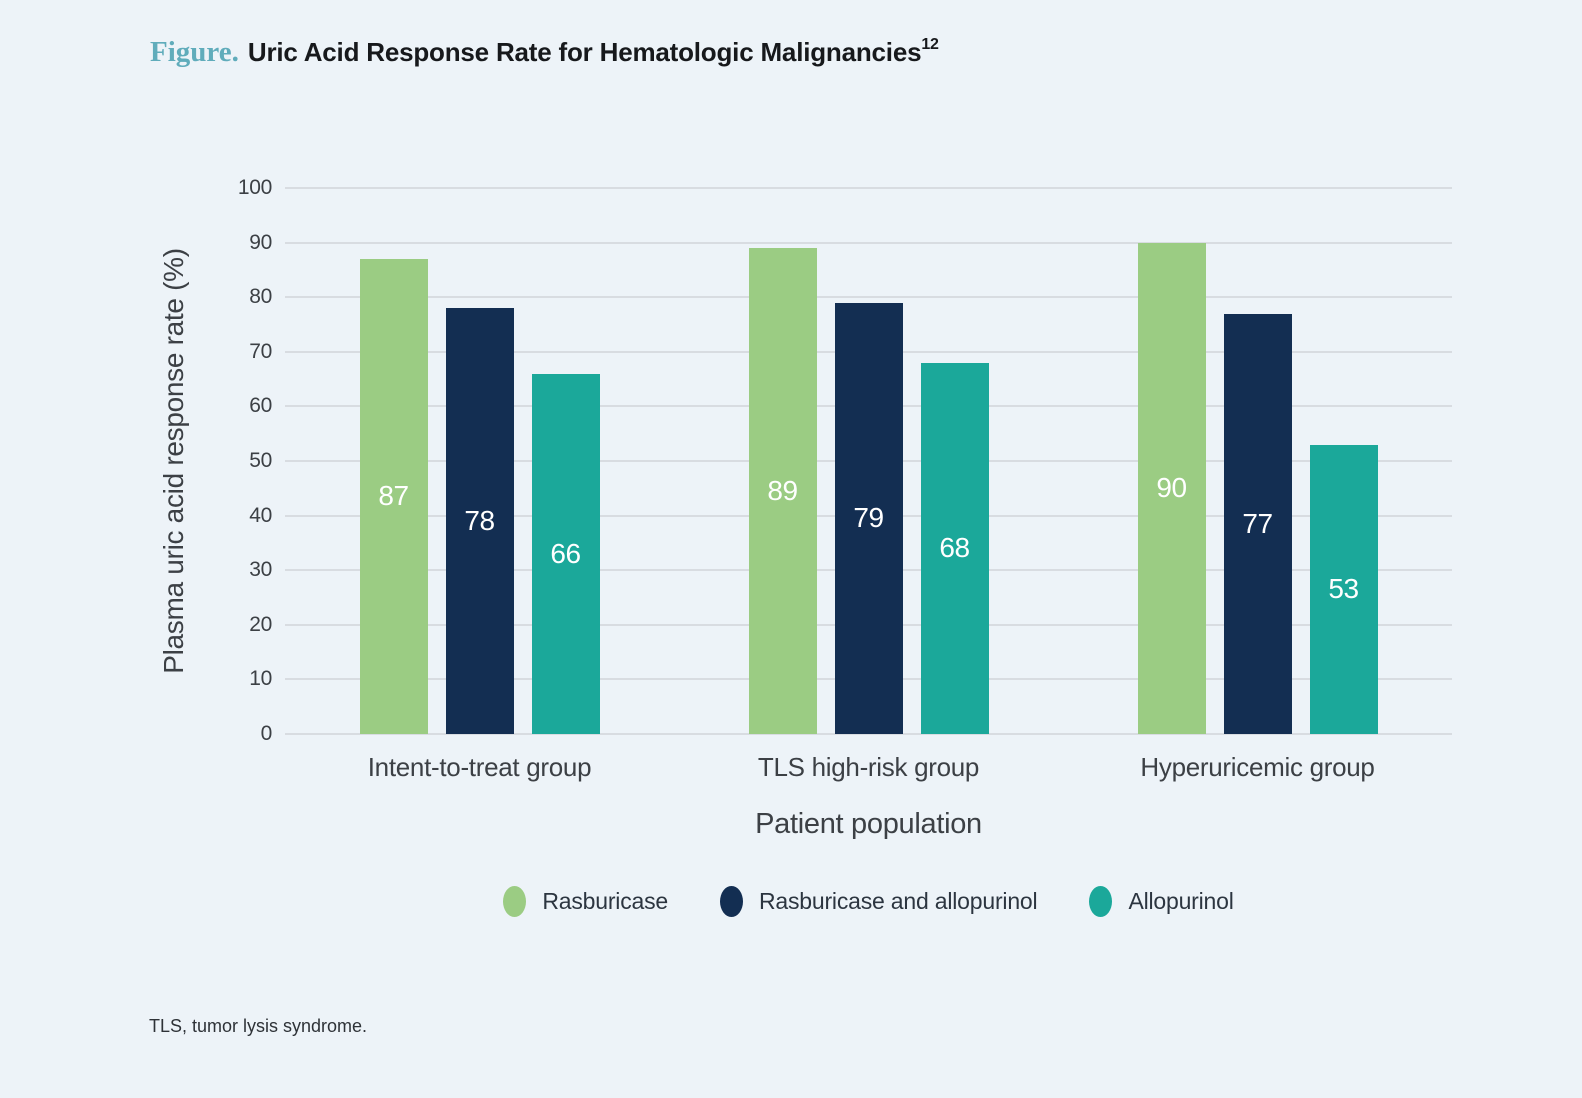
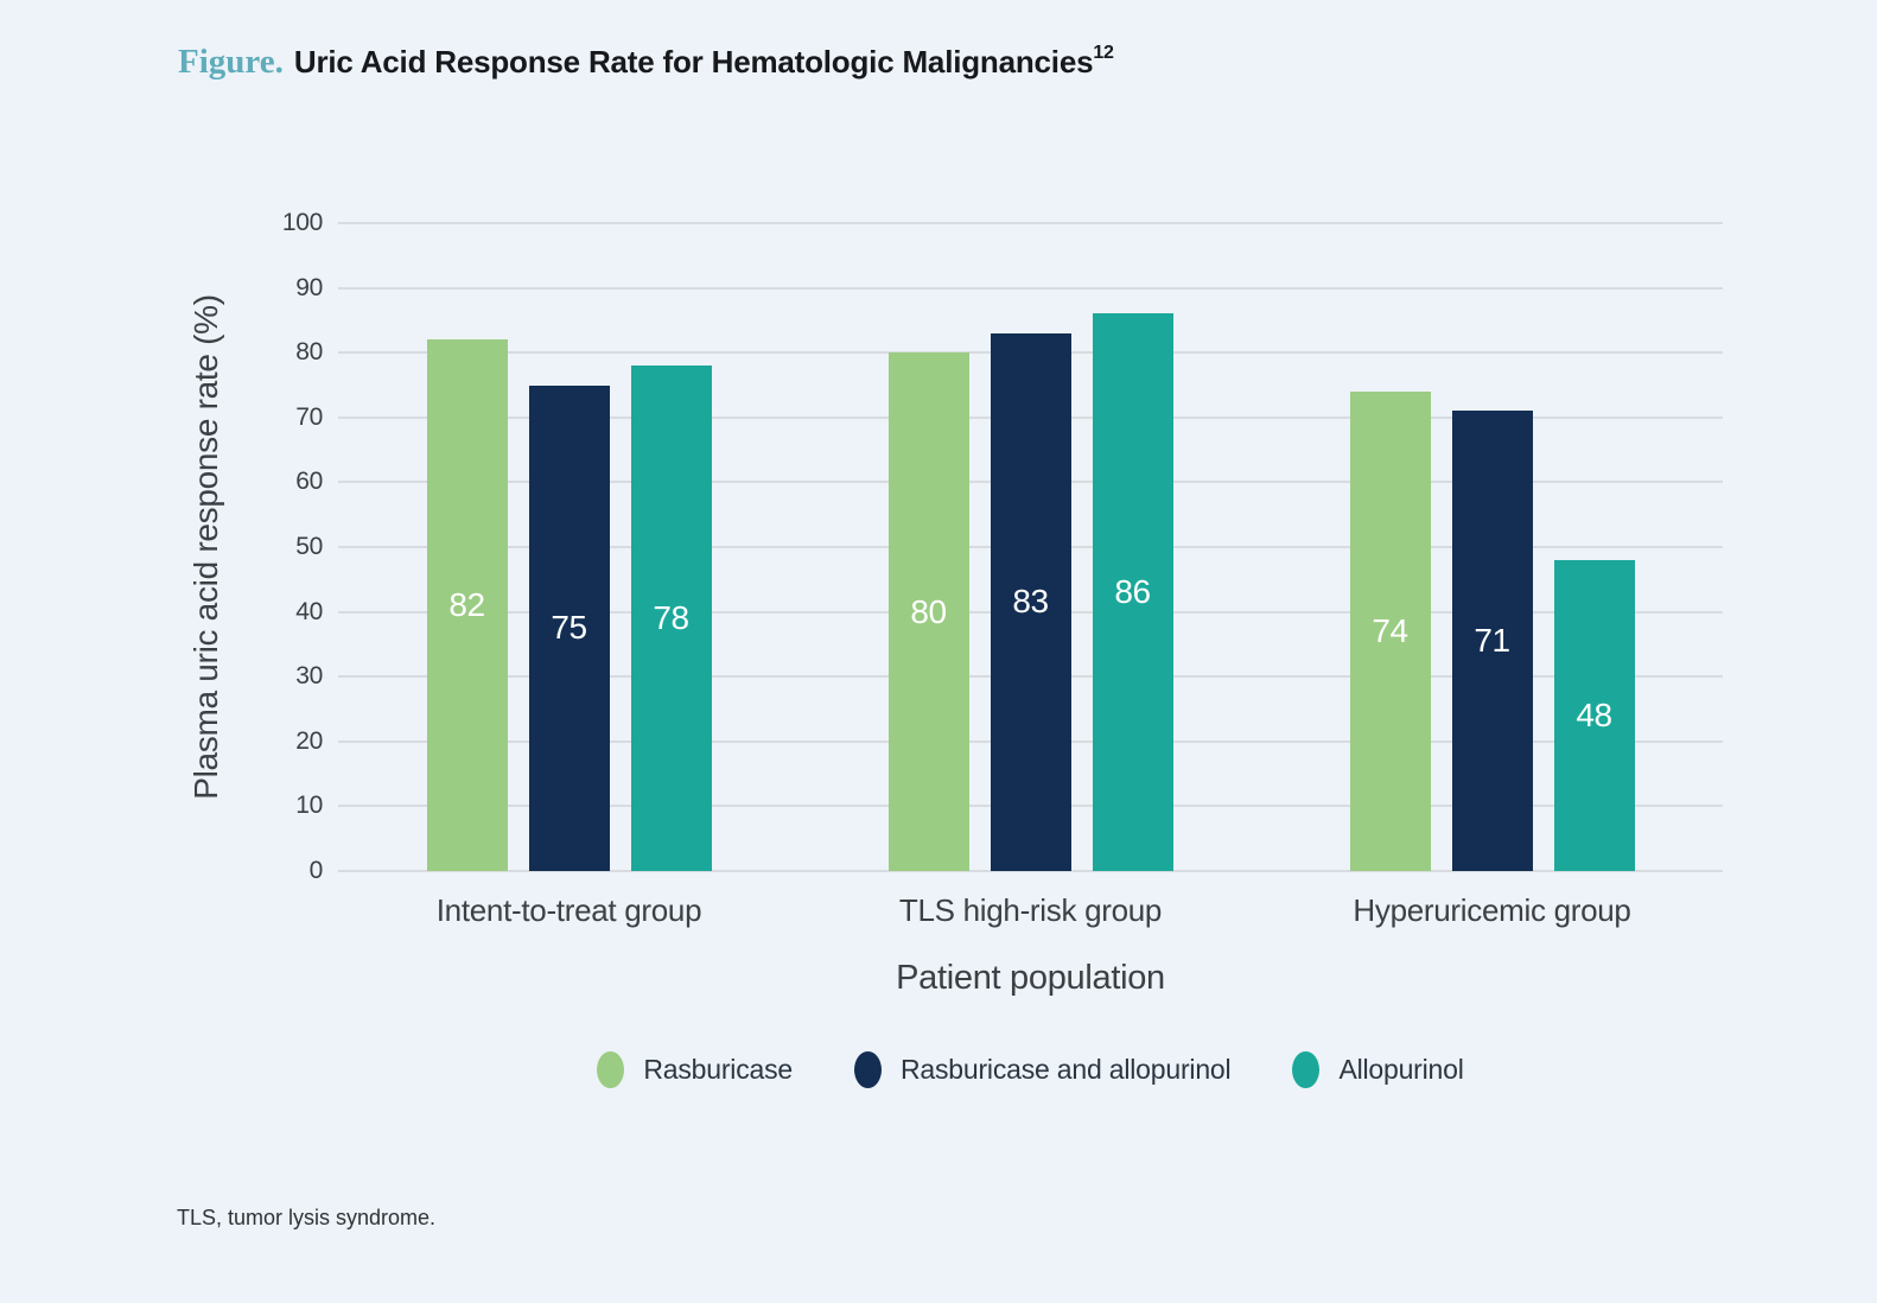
Rasburicase/Intent-to-treat group: 87 -> 82
Rasburicase and allopurinol/Intent-to-treat group: 78 -> 75
Allopurinol/Intent-to-treat group: 66 -> 78
Rasburicase/TLS high-risk group: 89 -> 80
Rasburicase and allopurinol/TLS high-risk group: 79 -> 83
Allopurinol/TLS high-risk group: 68 -> 86
Rasburicase/Hyperuricemic group: 90 -> 74
Rasburicase and allopurinol/Hyperuricemic group: 77 -> 71
Allopurinol/Hyperuricemic group: 53 -> 48
